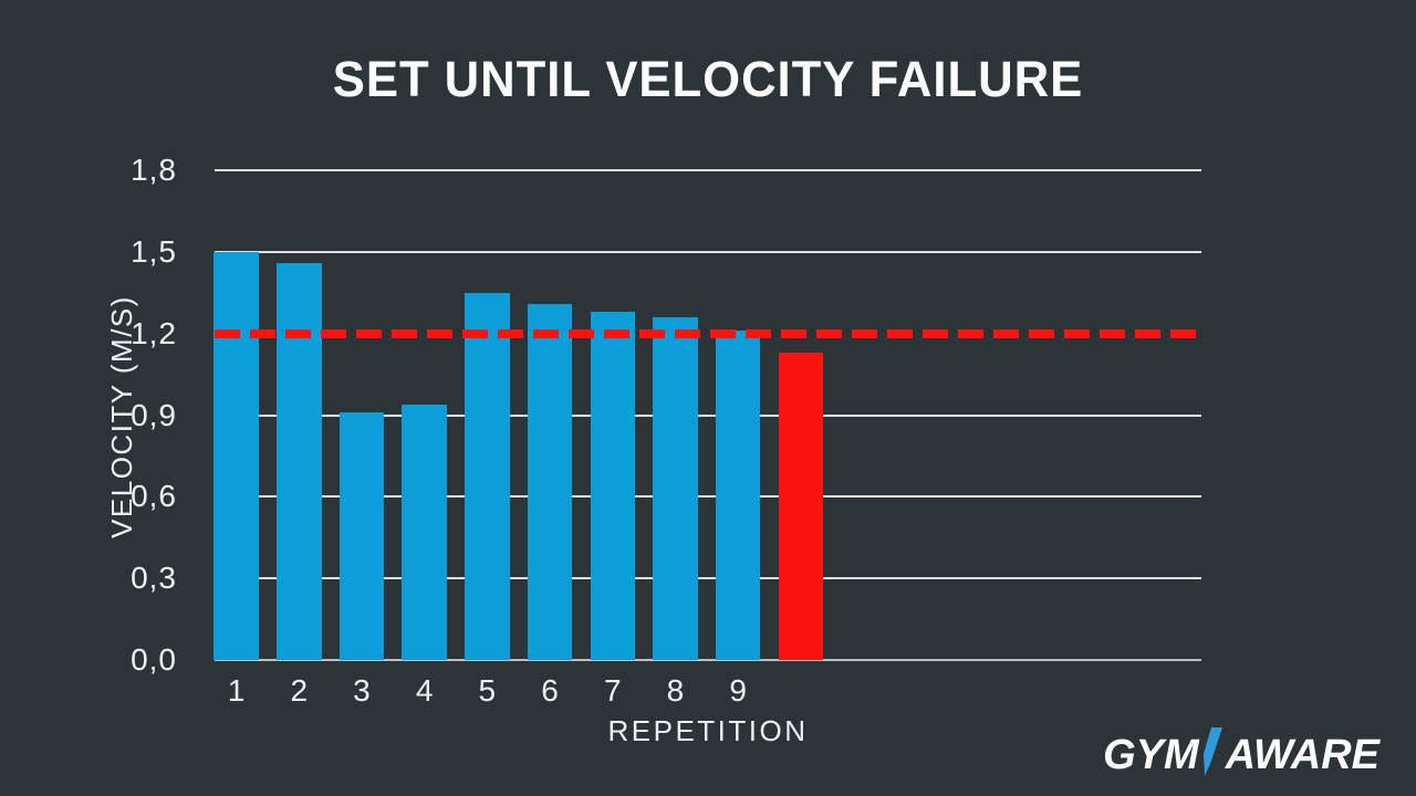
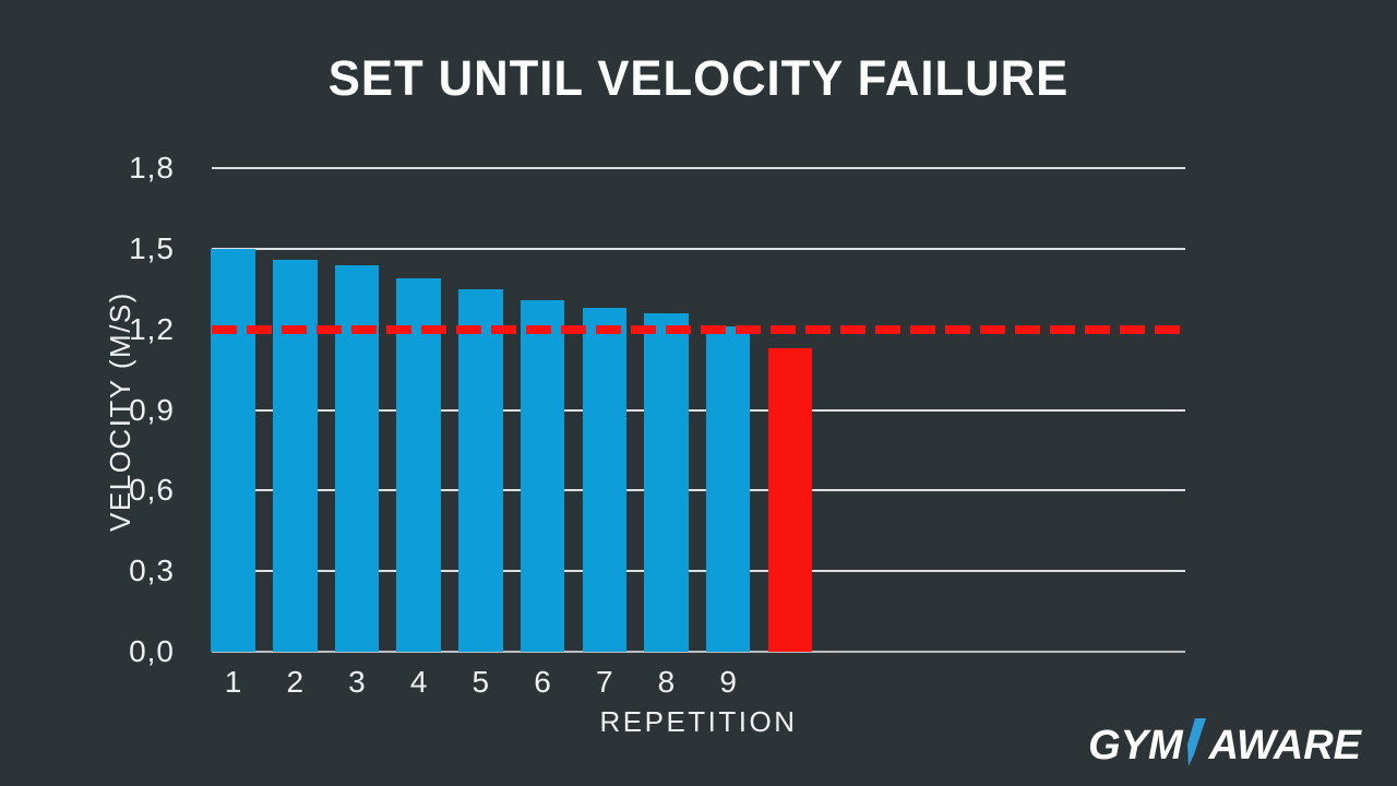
3: 0,91 -> 1,44
4: 0,94 -> 1,39
